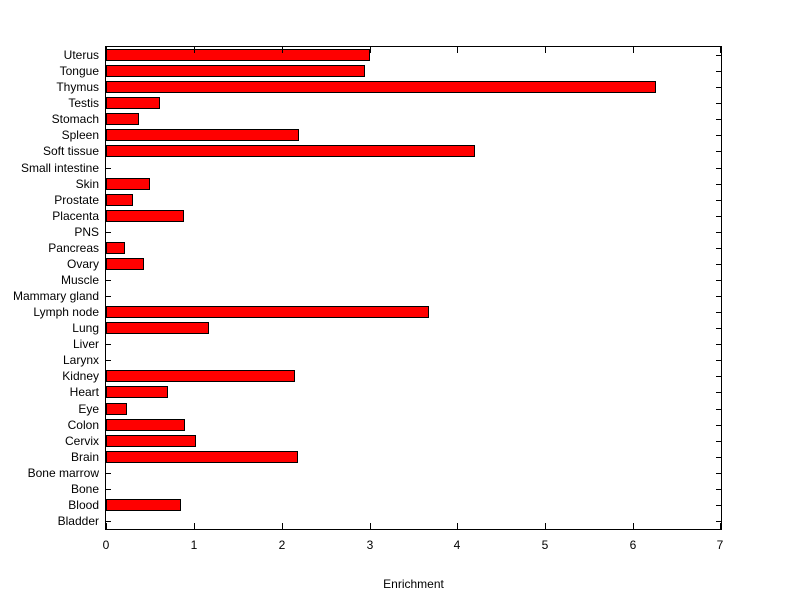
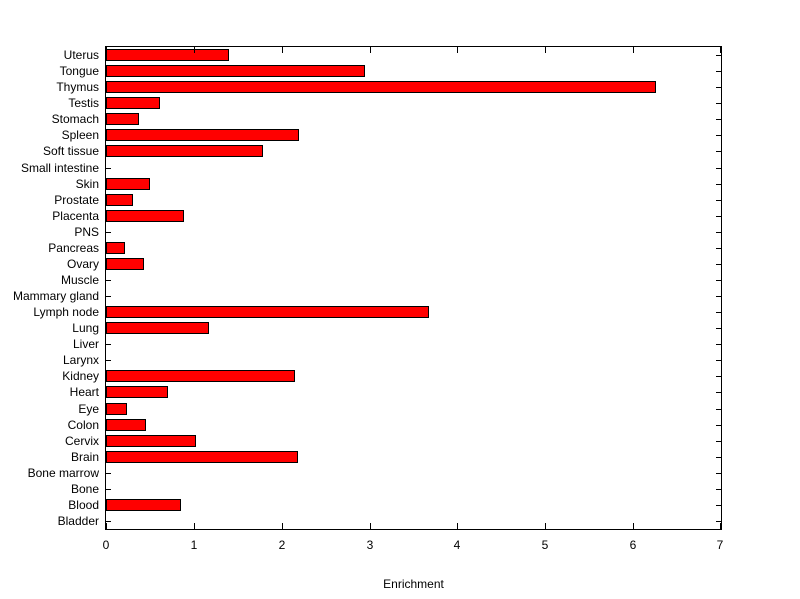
Uterus: 3.0 -> 1.4
Soft tissue: 4.2 -> 1.8
Colon: 0.9 -> 0.5
